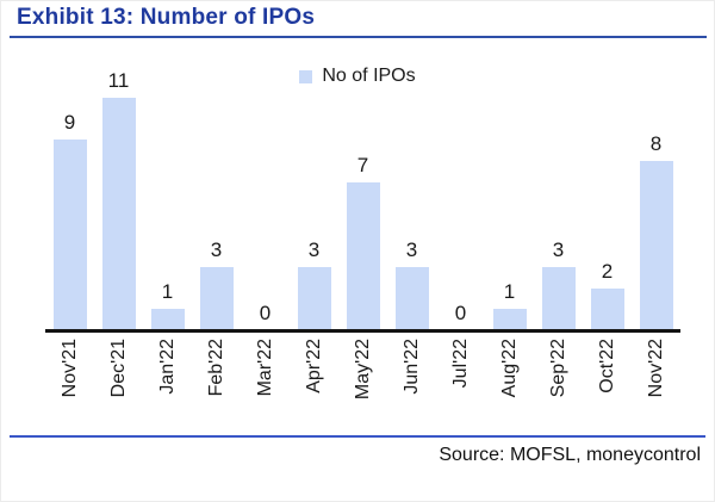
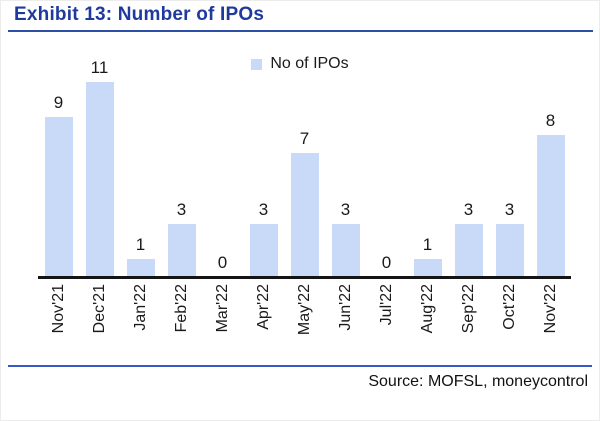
Oct'22: 2 -> 3
